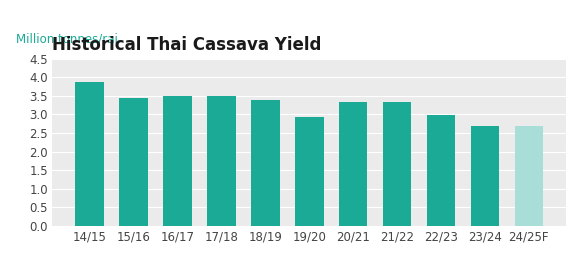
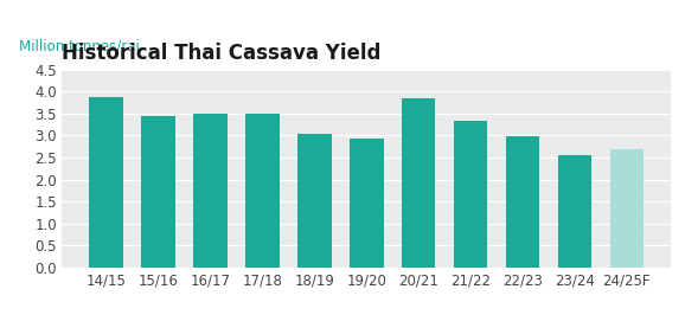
18/19: 3.38 -> 3.05
20/21: 3.33 -> 3.85
23/24: 2.70 -> 2.55
